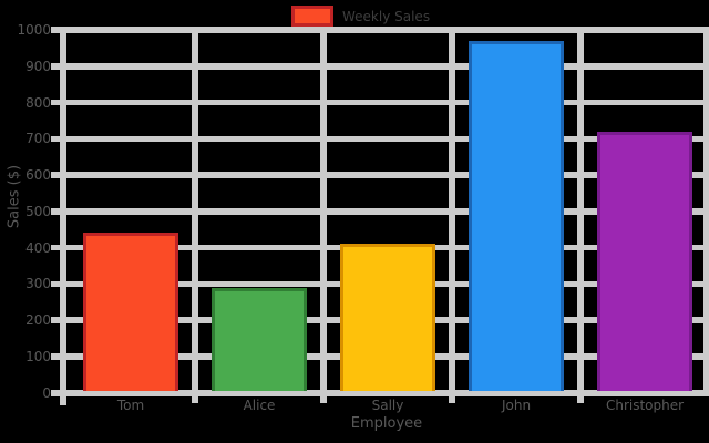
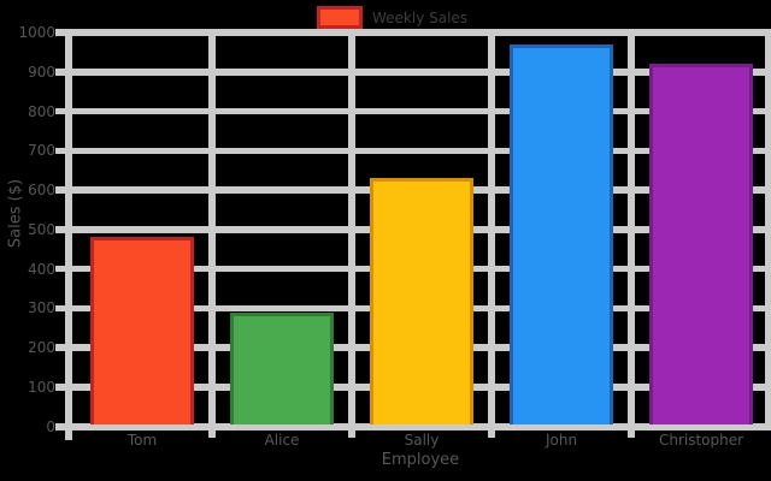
Tom: 440 -> 480
Sally: 410 -> 630
Christopher: 720 -> 920
